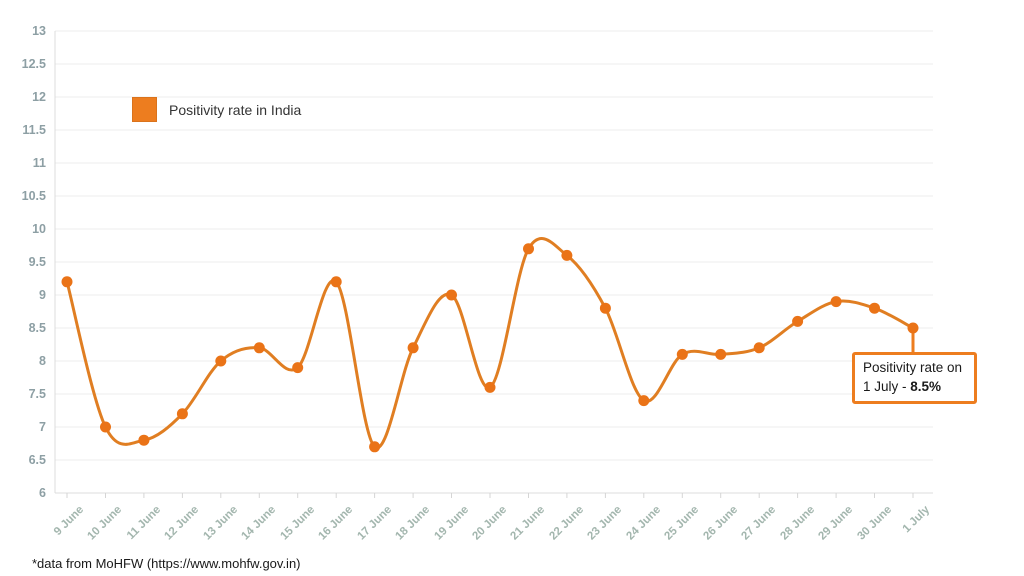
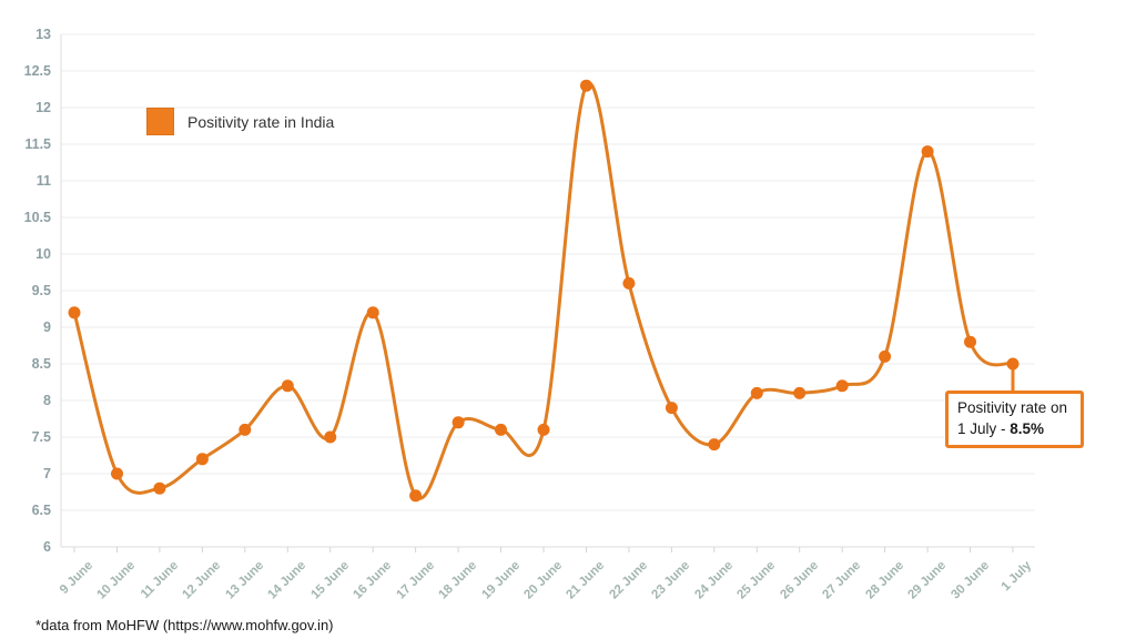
13 June: 8.0 -> 7.6
15 June: 7.9 -> 7.5
18 June: 8.2 -> 7.7
19 June: 9.0 -> 7.6
21 June: 9.7 -> 12.3
23 June: 8.8 -> 7.9
29 June: 8.9 -> 11.4
